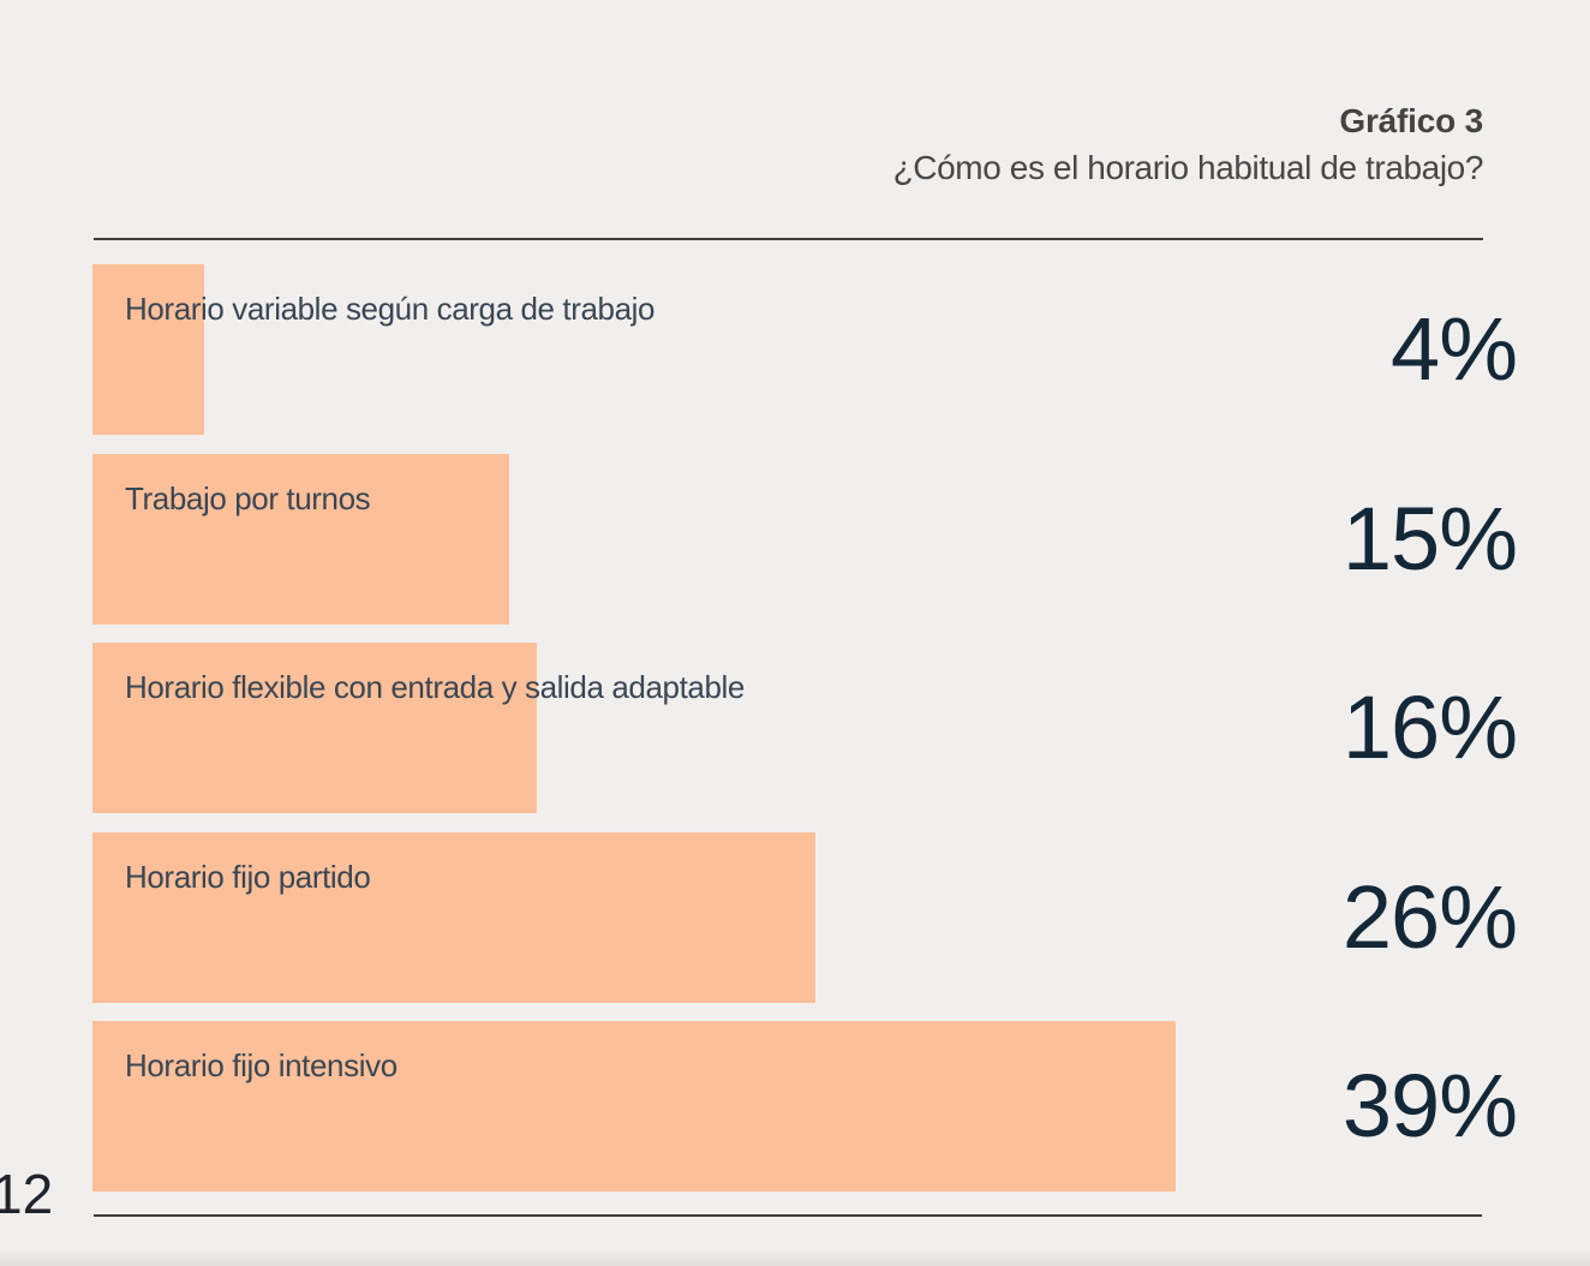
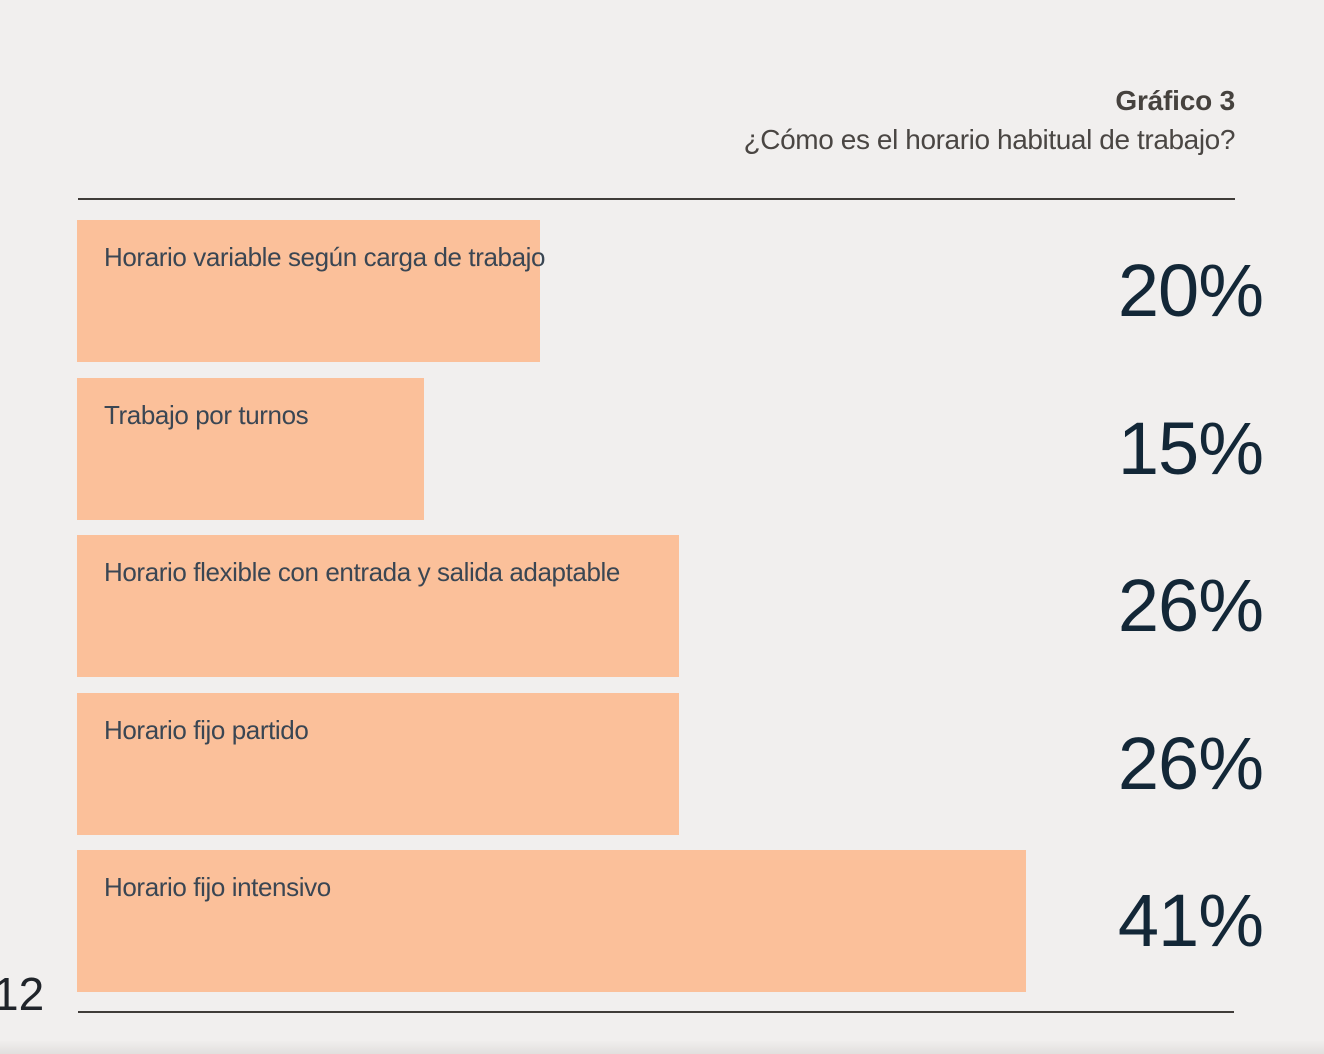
Horario variable según carga de trabajo: 4% -> 20%
Horario flexible con entrada y salida adaptable: 16% -> 26%
Horario fijo intensivo: 39% -> 41%
